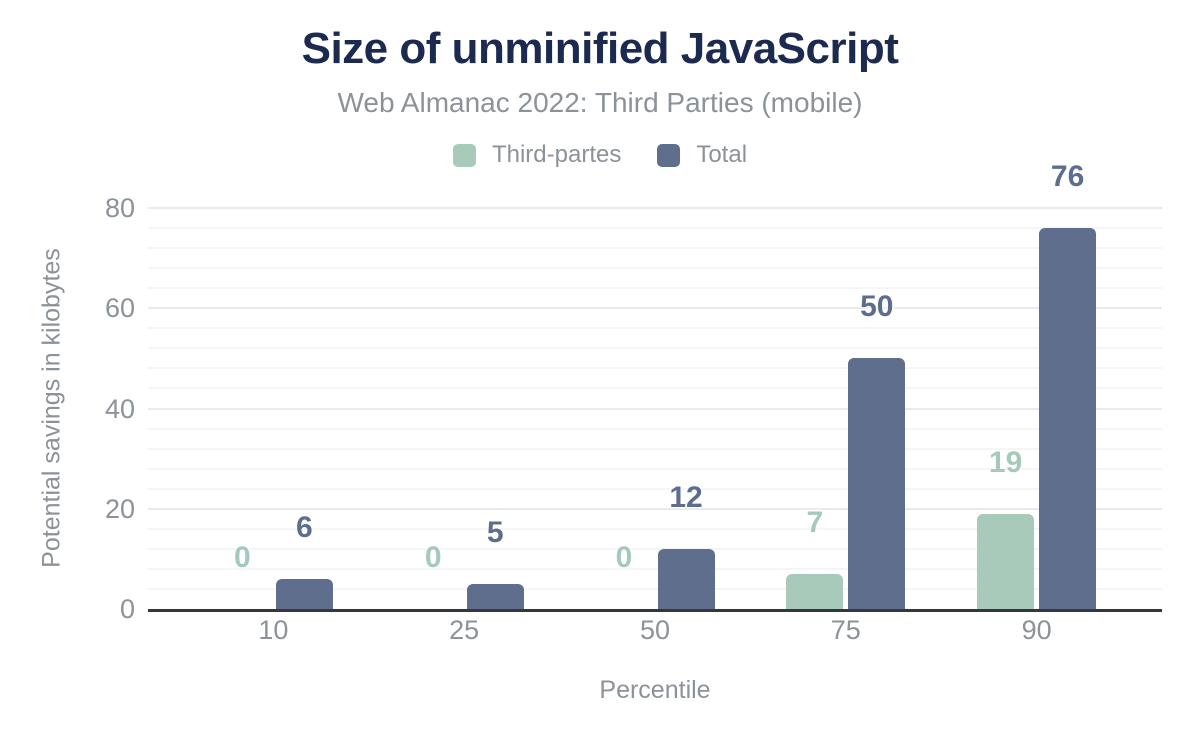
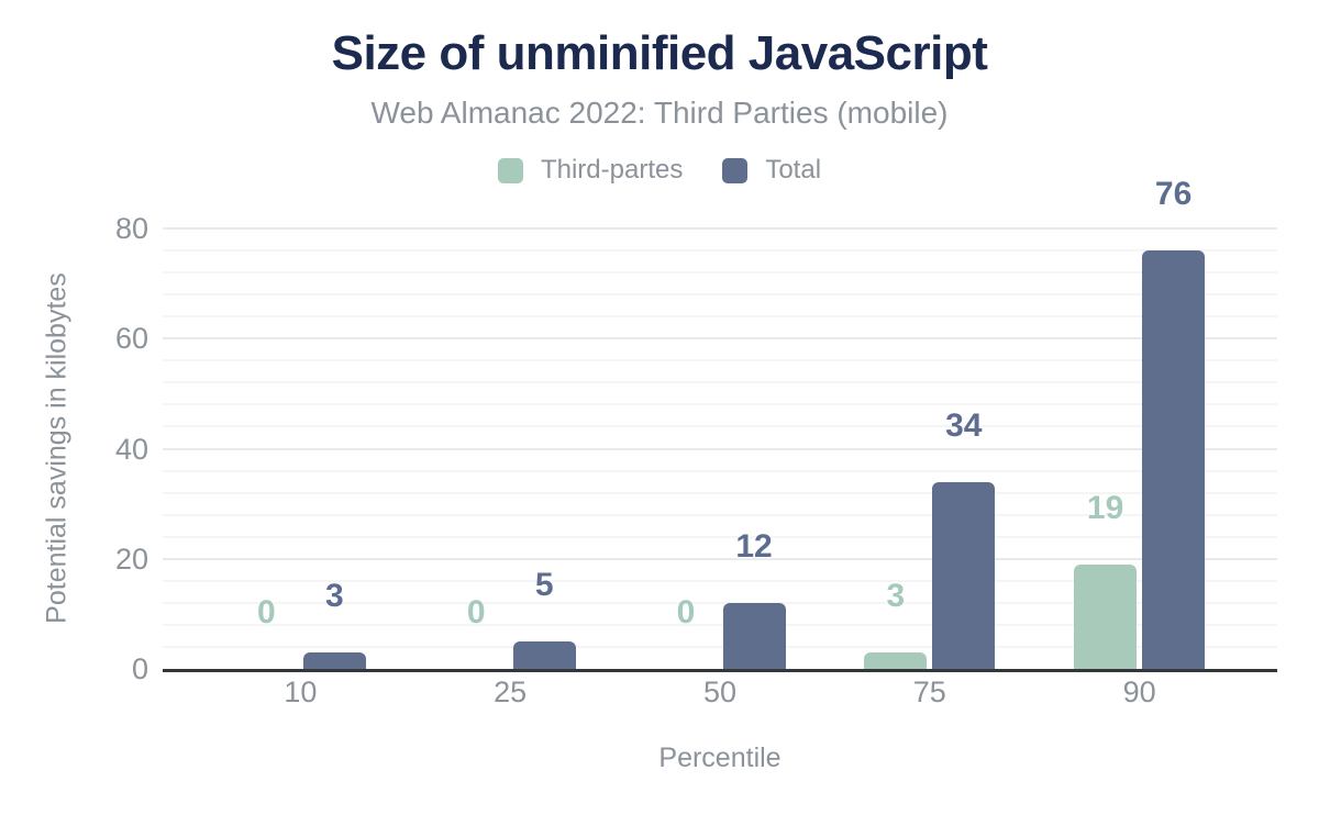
Total/10: 6 -> 3
Third-partes/75: 7 -> 3
Total/75: 50 -> 34
